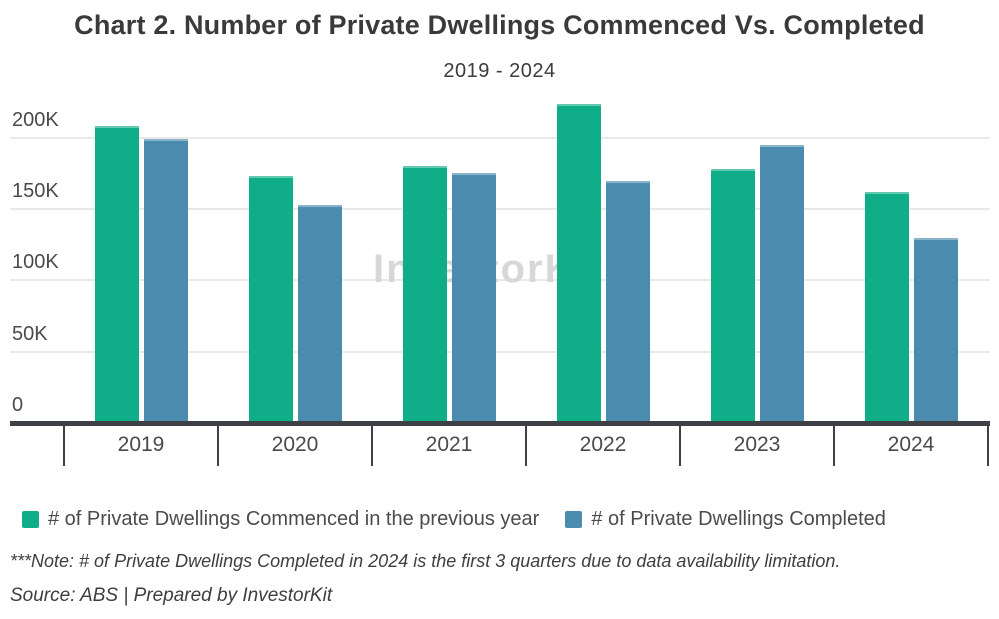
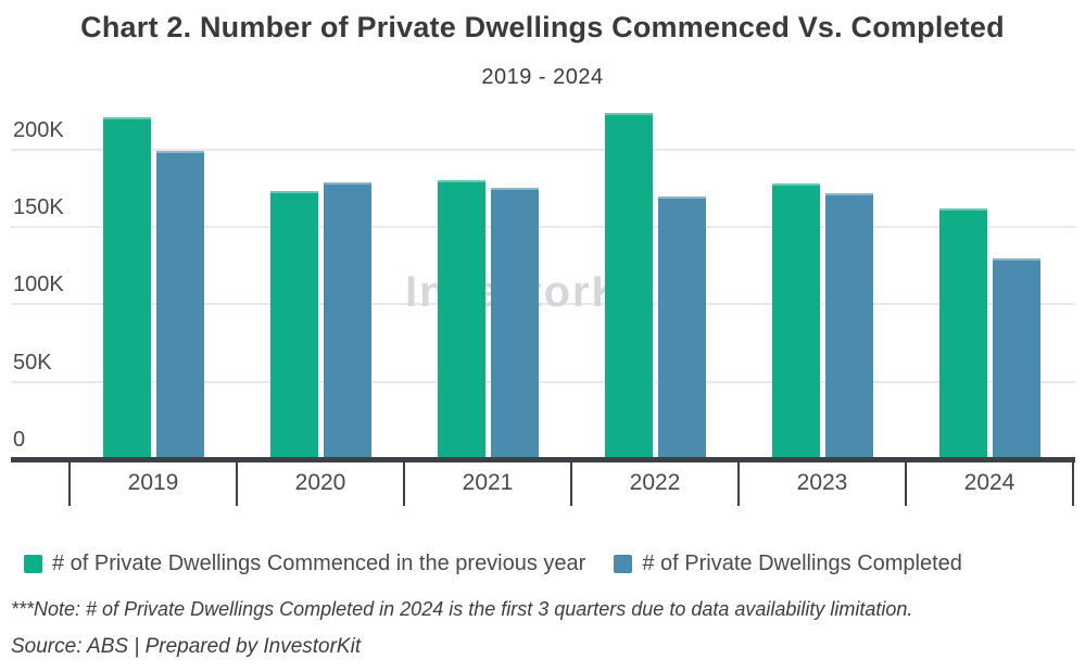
# of Private Dwellings Commenced in the previous year/2019: 208K -> 221K
# of Private Dwellings Completed/2020: 153K -> 179K
# of Private Dwellings Completed/2023: 195K -> 172K
